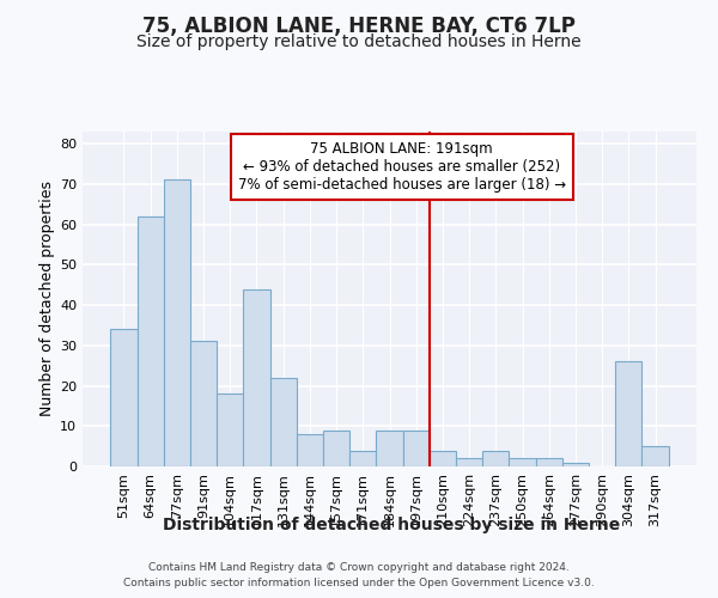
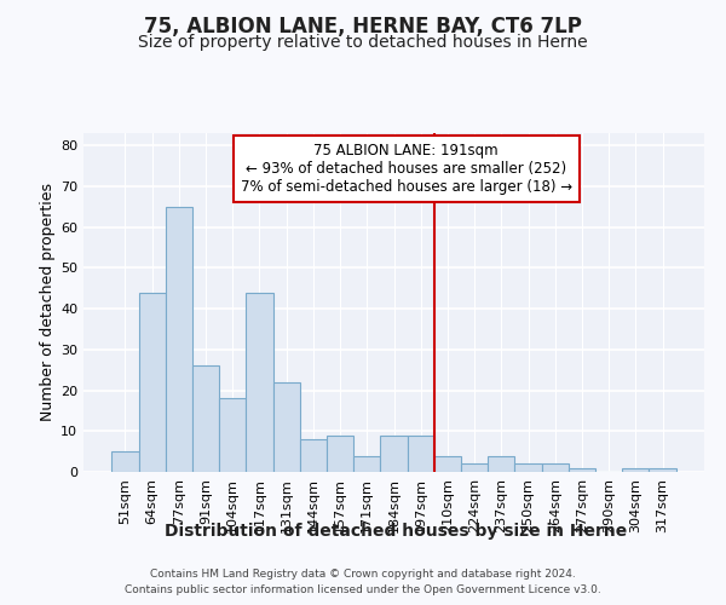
51sqm: 34 -> 5
64sqm: 62 -> 44
77sqm: 71 -> 65
91sqm: 31 -> 26
304sqm: 26 -> 1
317sqm: 5 -> 1
